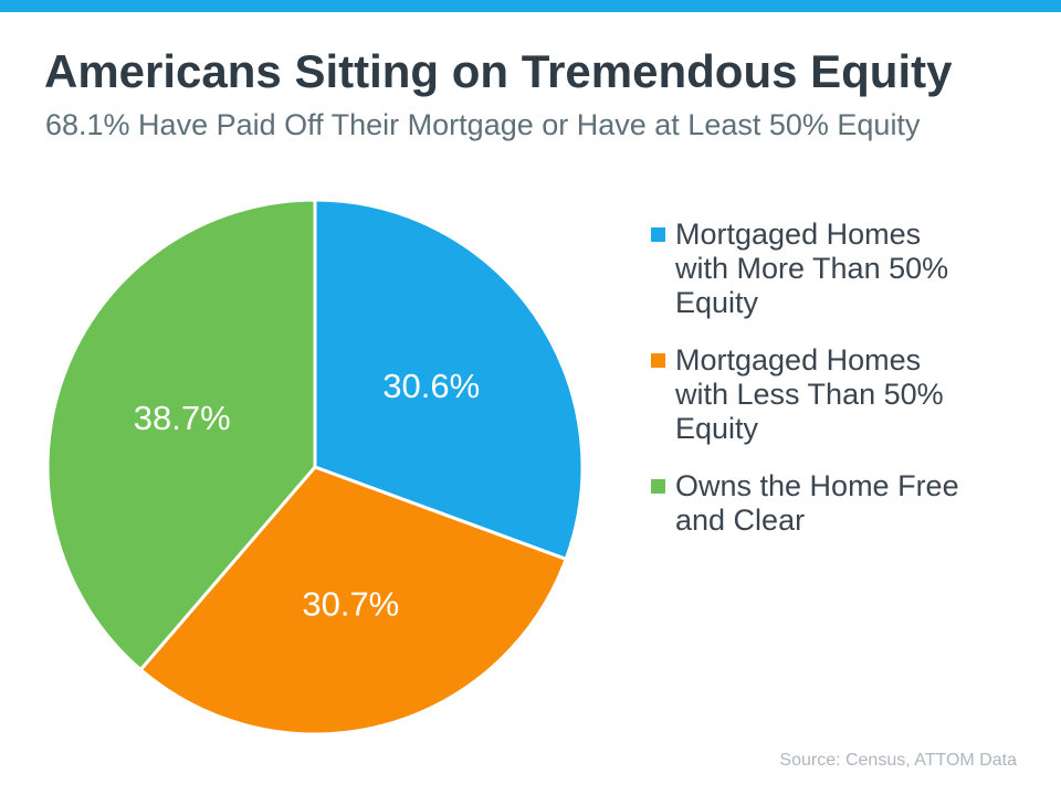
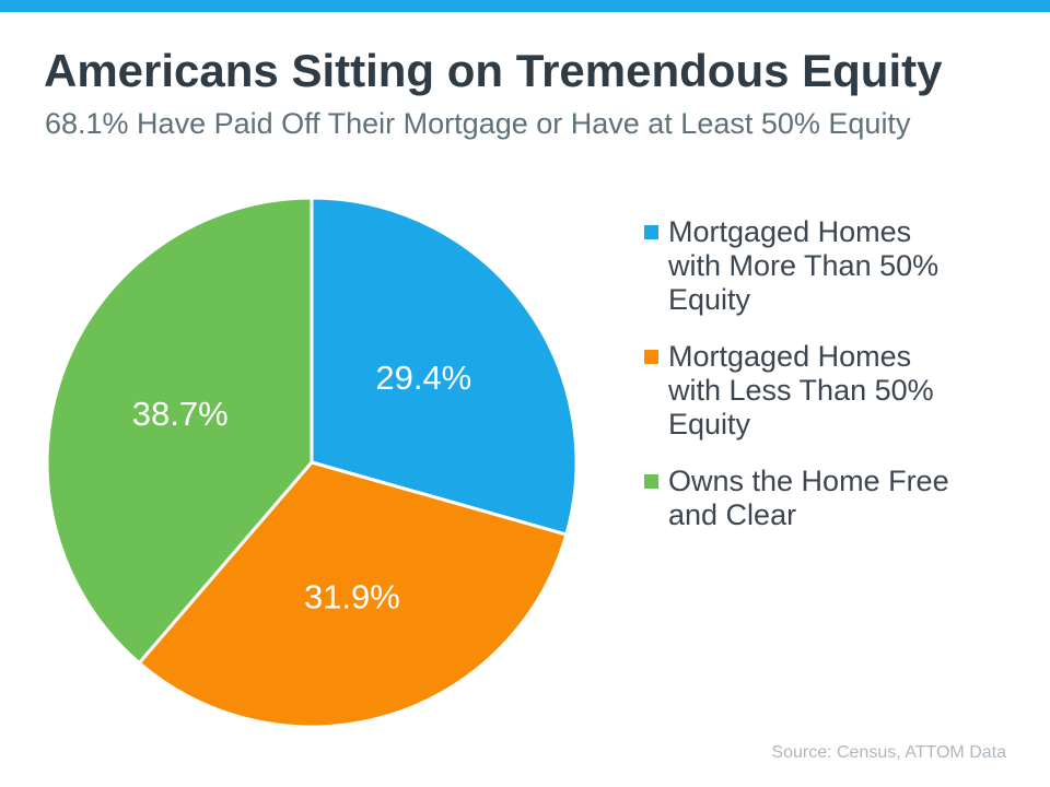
Mortgaged Homes with More Than 50% Equity: 30.6% -> 29.4%
Mortgaged Homes with Less Than 50% Equity: 30.7% -> 31.9%
